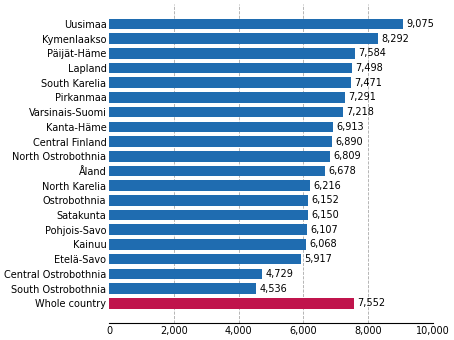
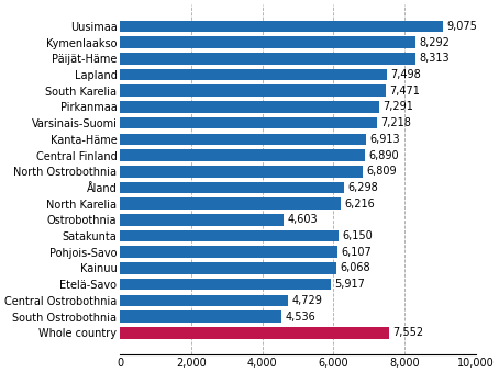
Päijät-Häme: 7,584 -> 8,313
Åland: 6,678 -> 6,298
Ostrobothnia: 6,152 -> 4,603
